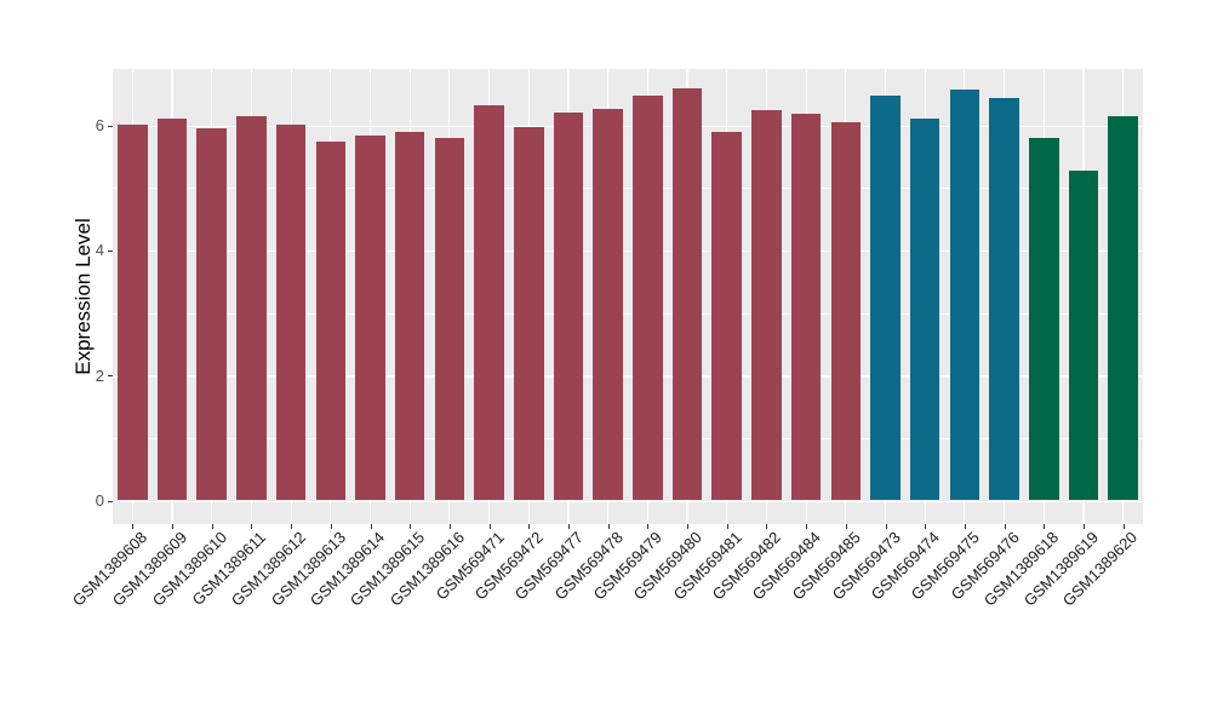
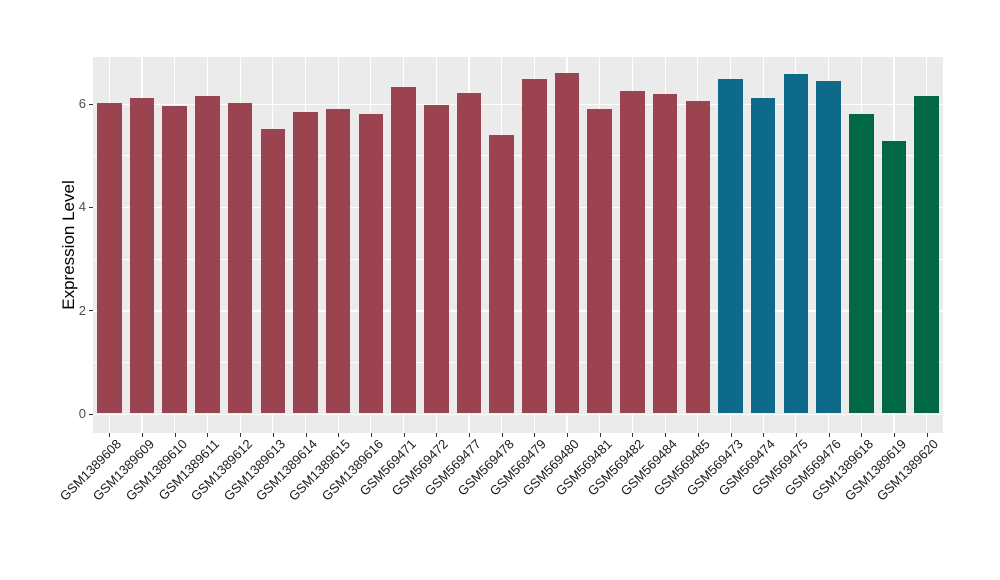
GSM1389613: 5.8 -> 5.5
GSM569478: 6.3 -> 5.4
